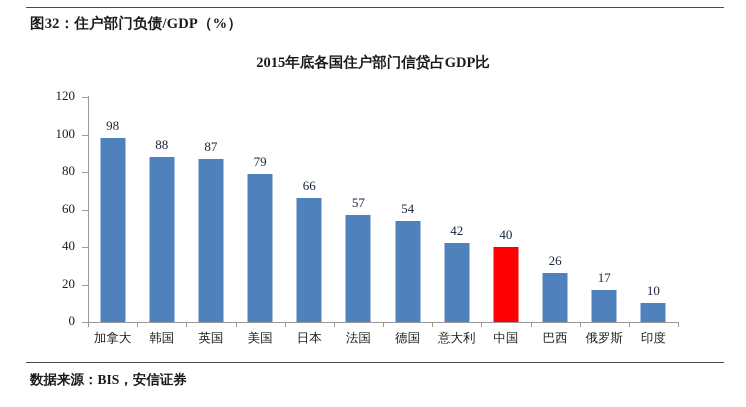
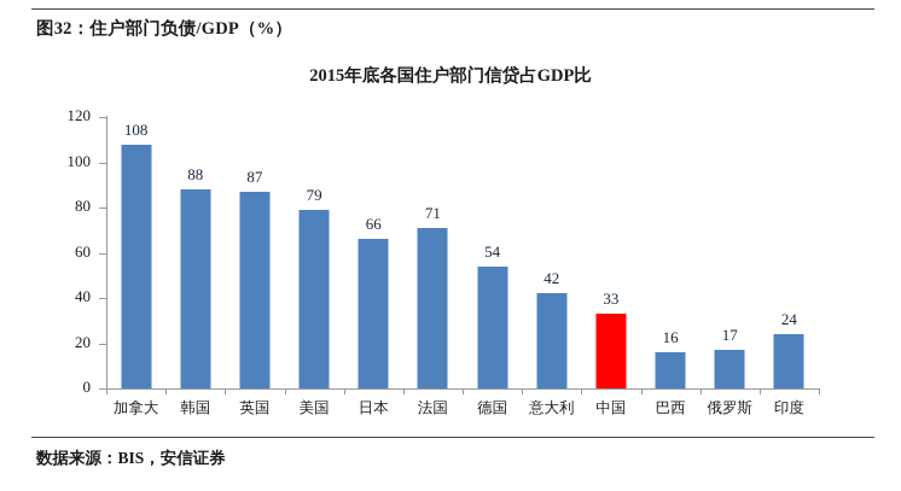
加拿大: 98 -> 108
法国: 57 -> 71
中国: 40 -> 33
巴西: 26 -> 16
印度: 10 -> 24
